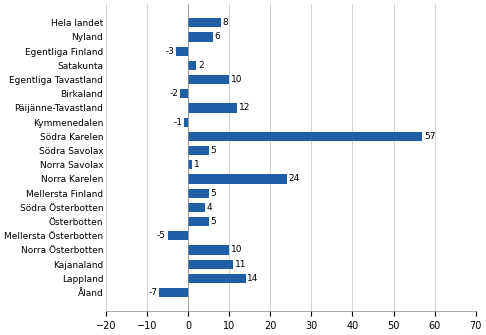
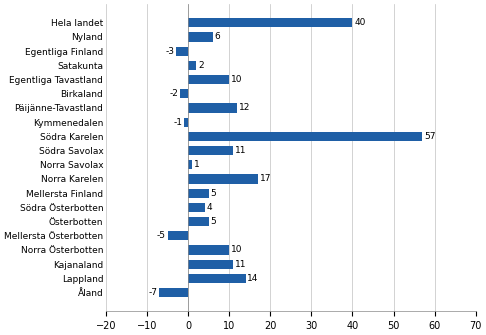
Hela landet: 8 -> 40
Södra Savolax: 5 -> 11
Norra Karelen: 24 -> 17
